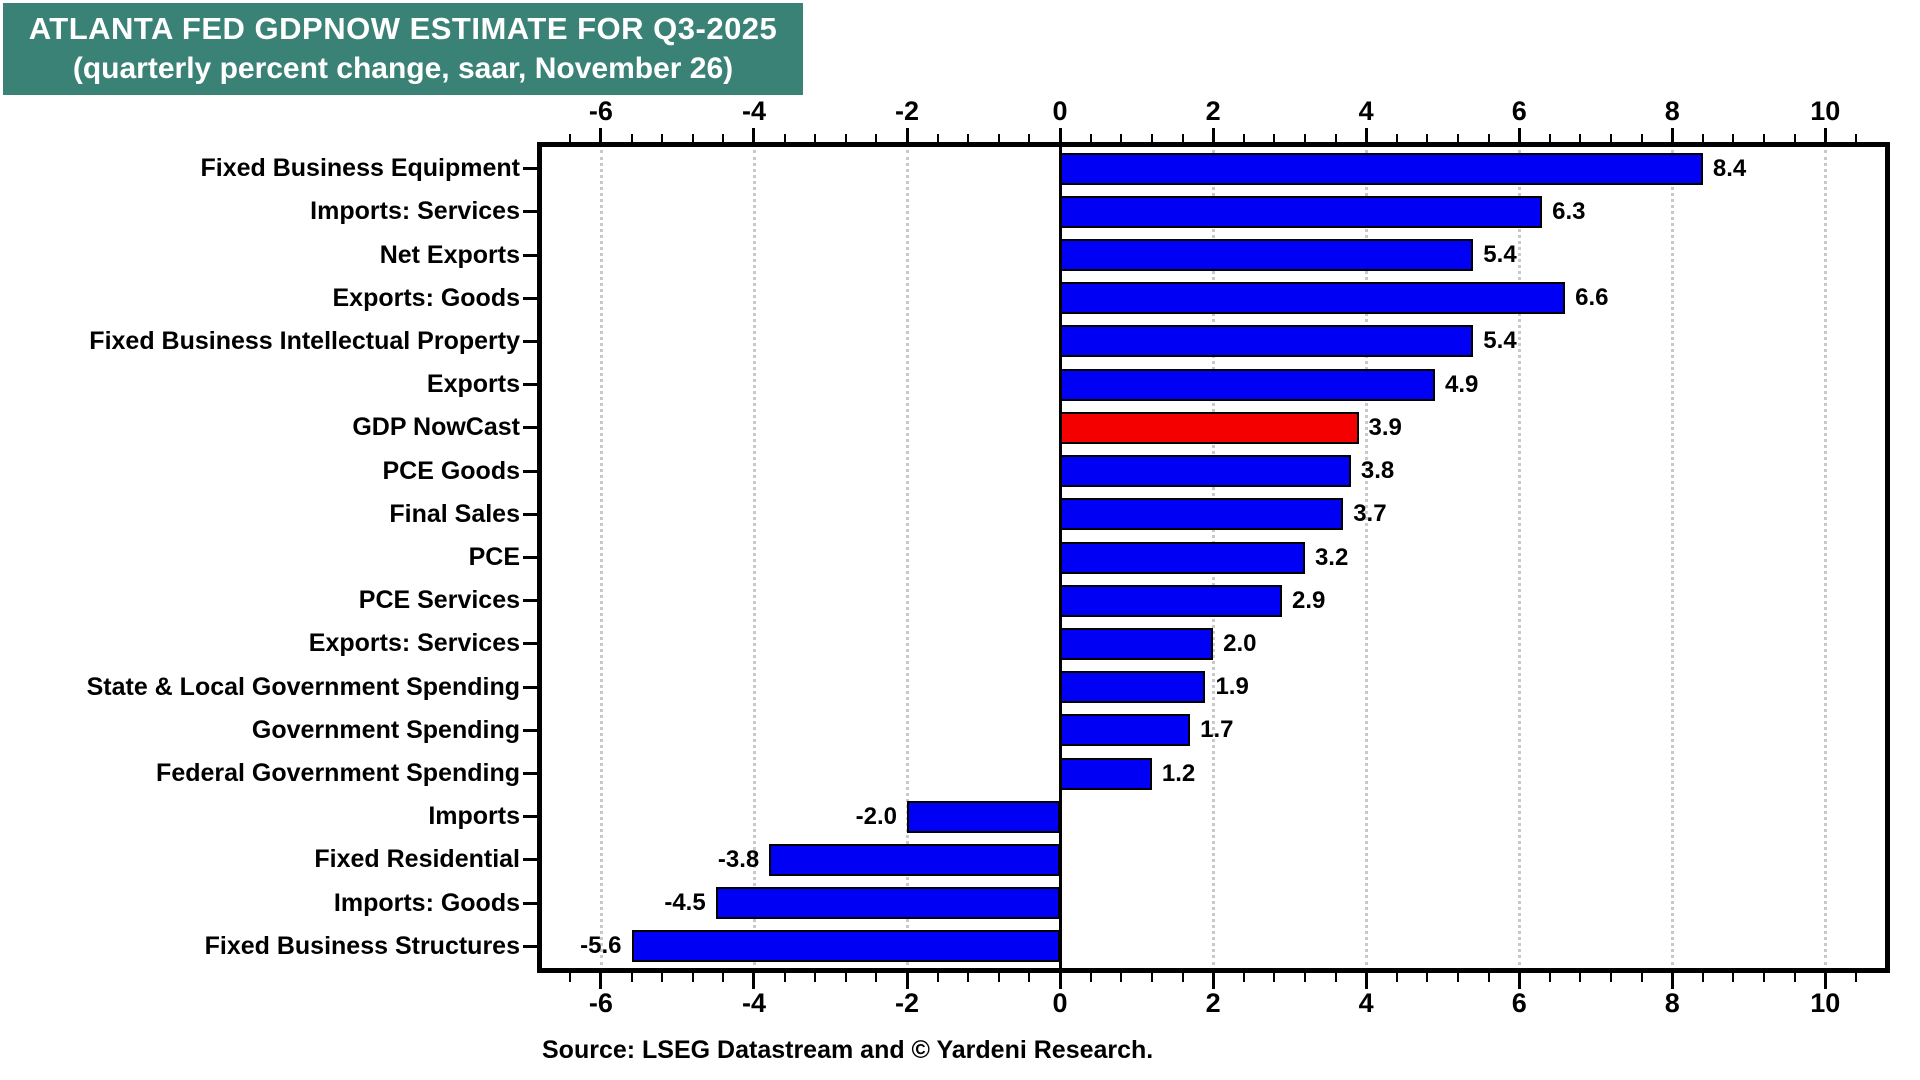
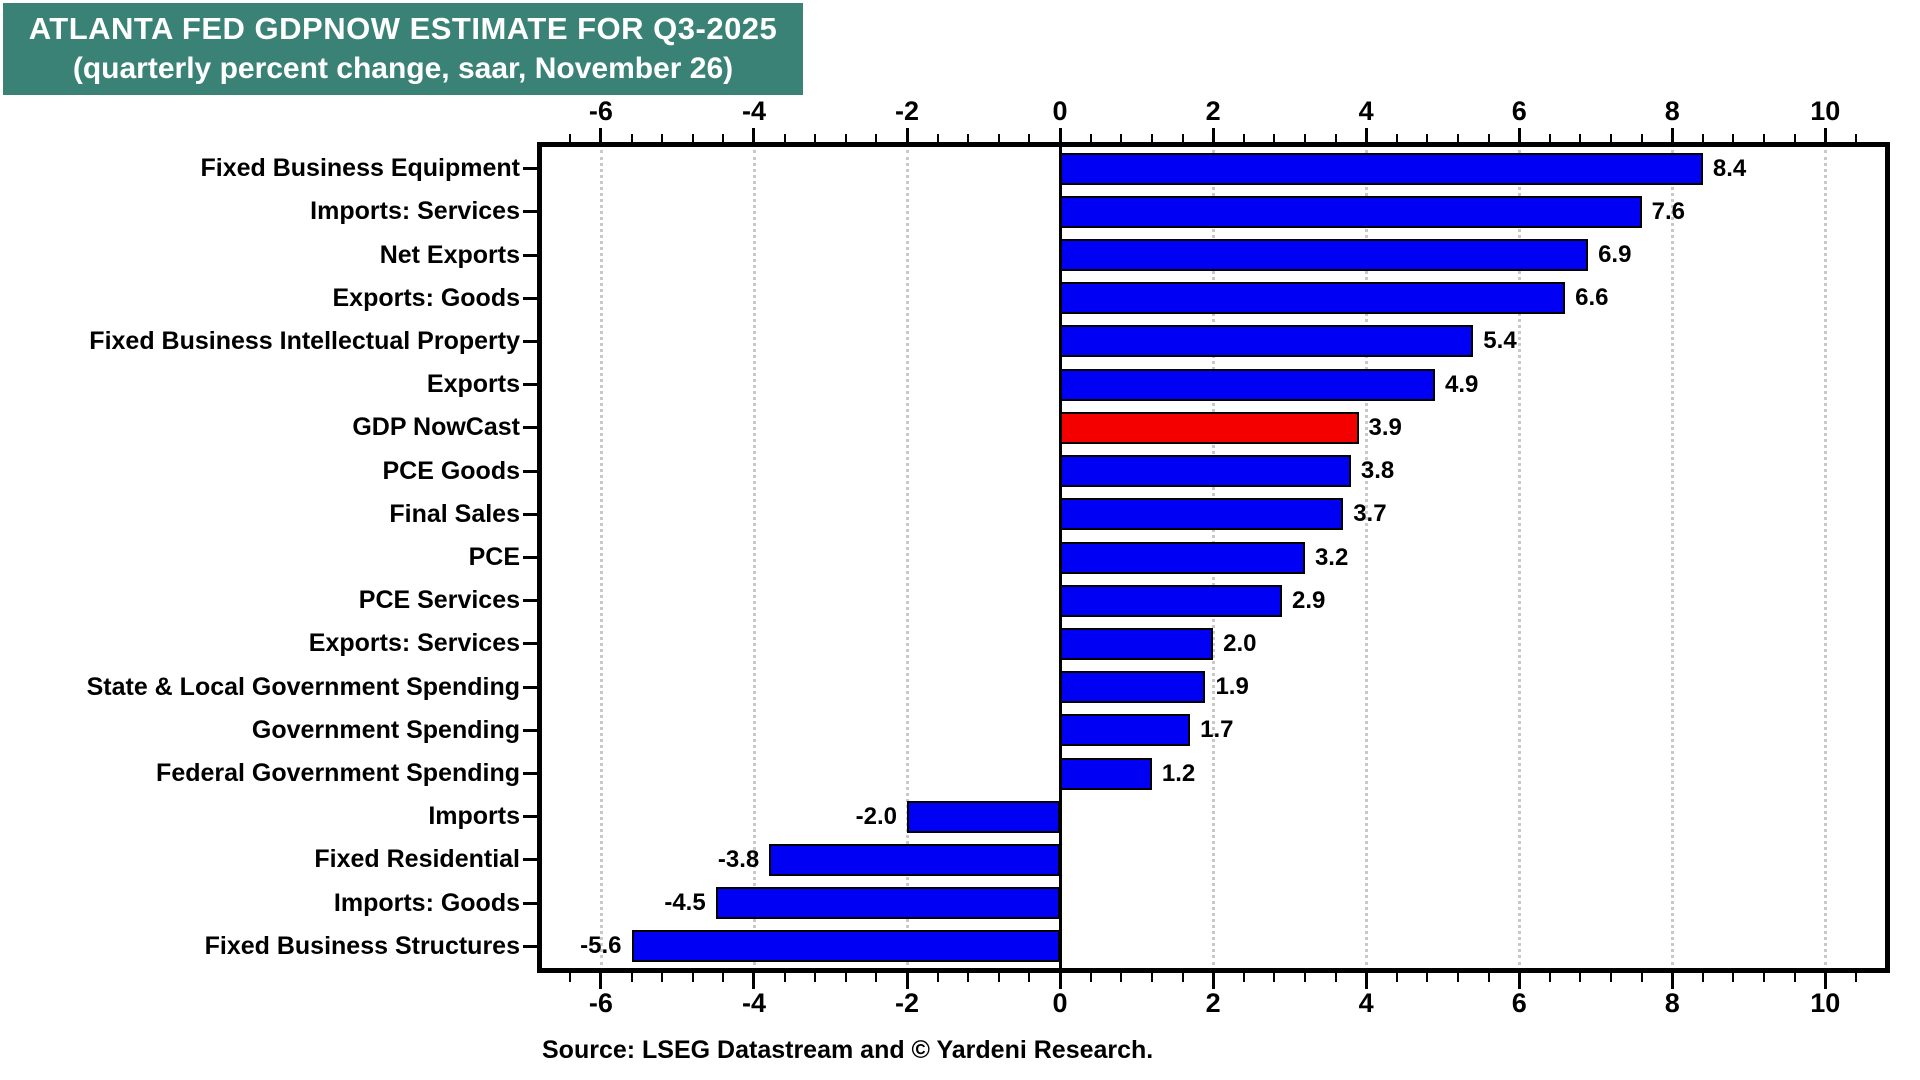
Imports: Services: 6.3 -> 7.6
Net Exports: 5.4 -> 6.9
